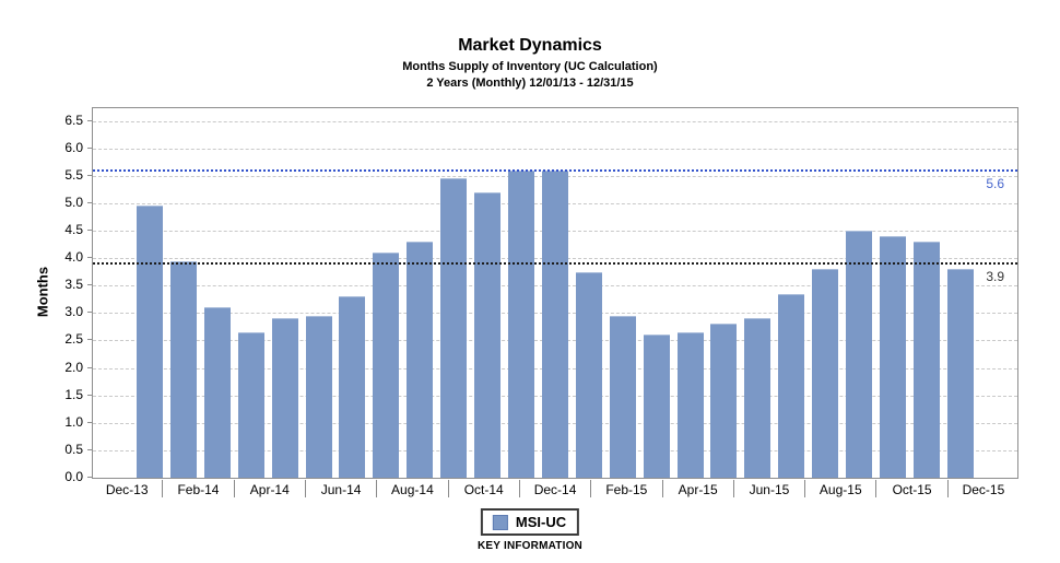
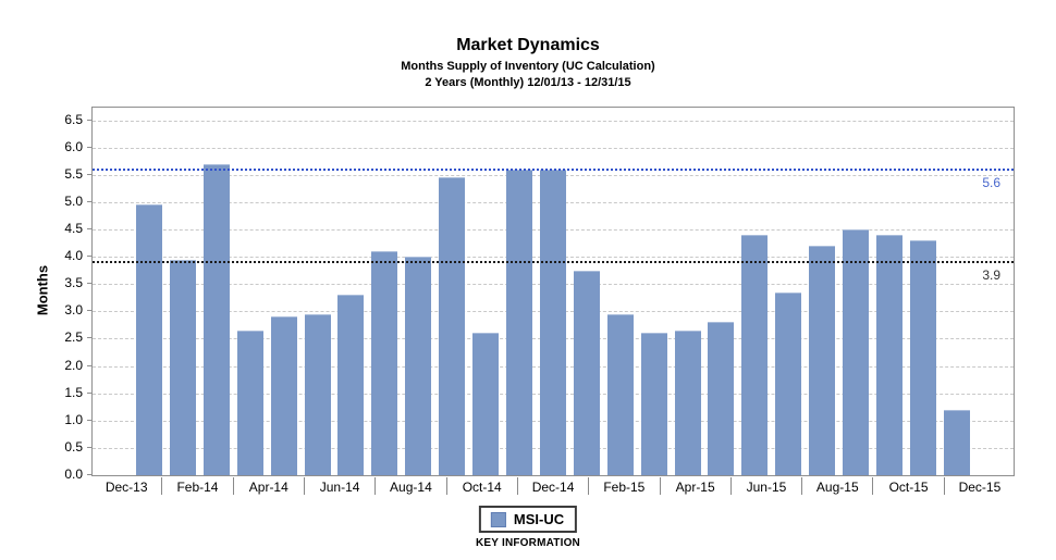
Feb-14: 3.1 -> 5.7
Aug-14: 4.3 -> 4.0
Oct-14: 5.2 -> 2.6
Jun-15: 2.9 -> 4.4
Aug-15: 3.8 -> 4.2
Dec-15: 3.8 -> 1.2
